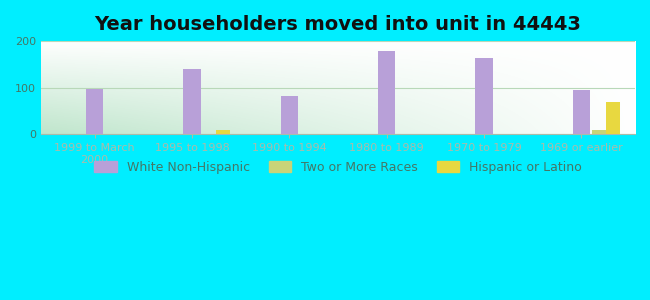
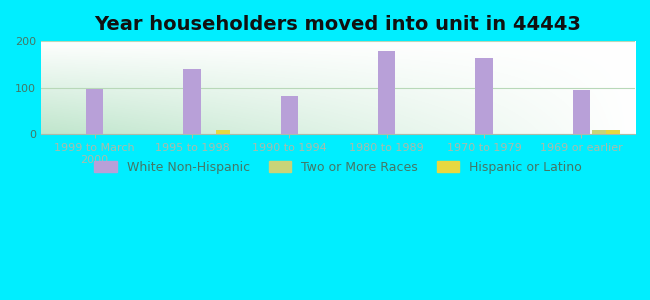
Hispanic or Latino/1969 or earlier: 70 -> 10
